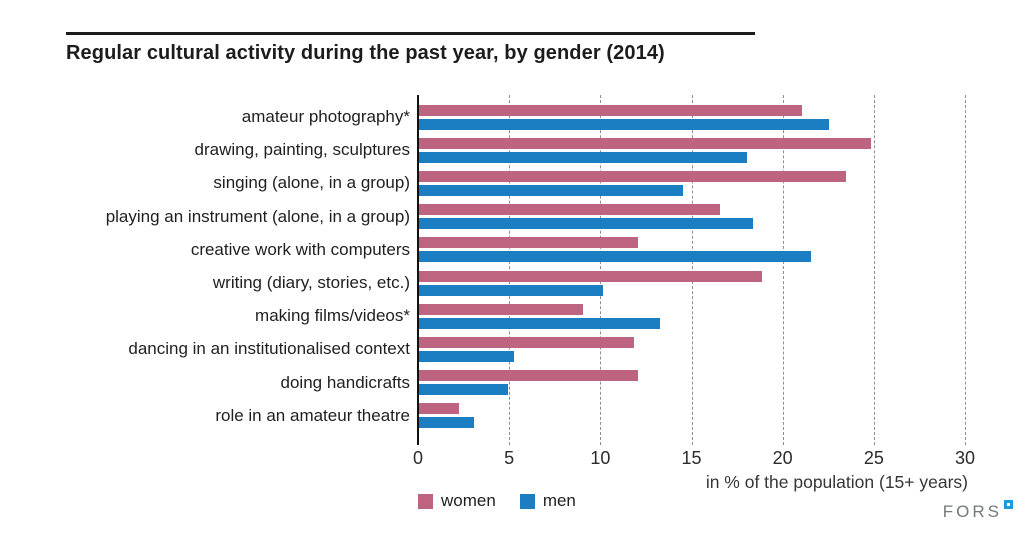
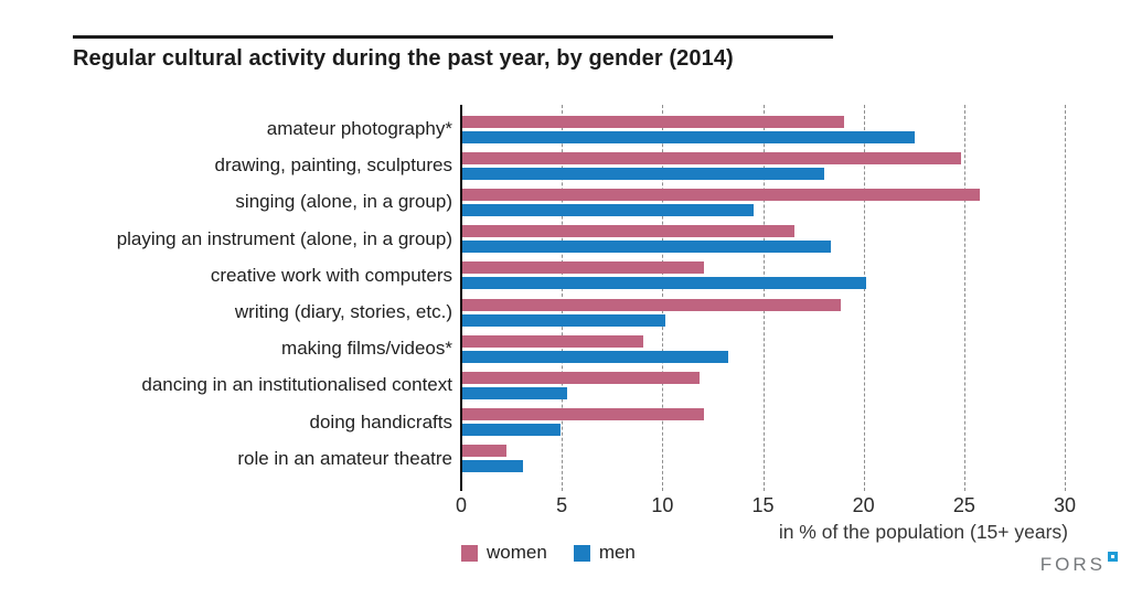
women/amateur photography*: 21.0 -> 19.0
women/singing (alone, in a group): 23.4 -> 25.7
men/creative work with computers: 21.5 -> 20.1
